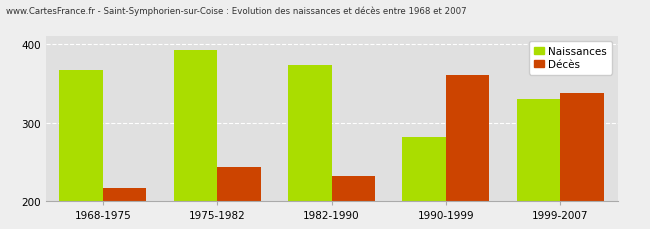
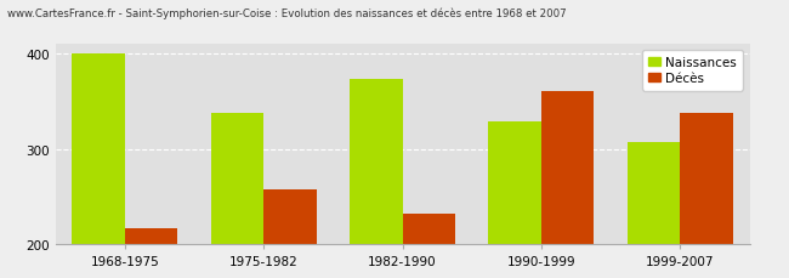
Naissances/1968-1975: 366 -> 400
Naissances/1975-1982: 392 -> 337
Décès/1975-1982: 244 -> 258
Naissances/1990-1999: 282 -> 328
Naissances/1999-2007: 330 -> 307
